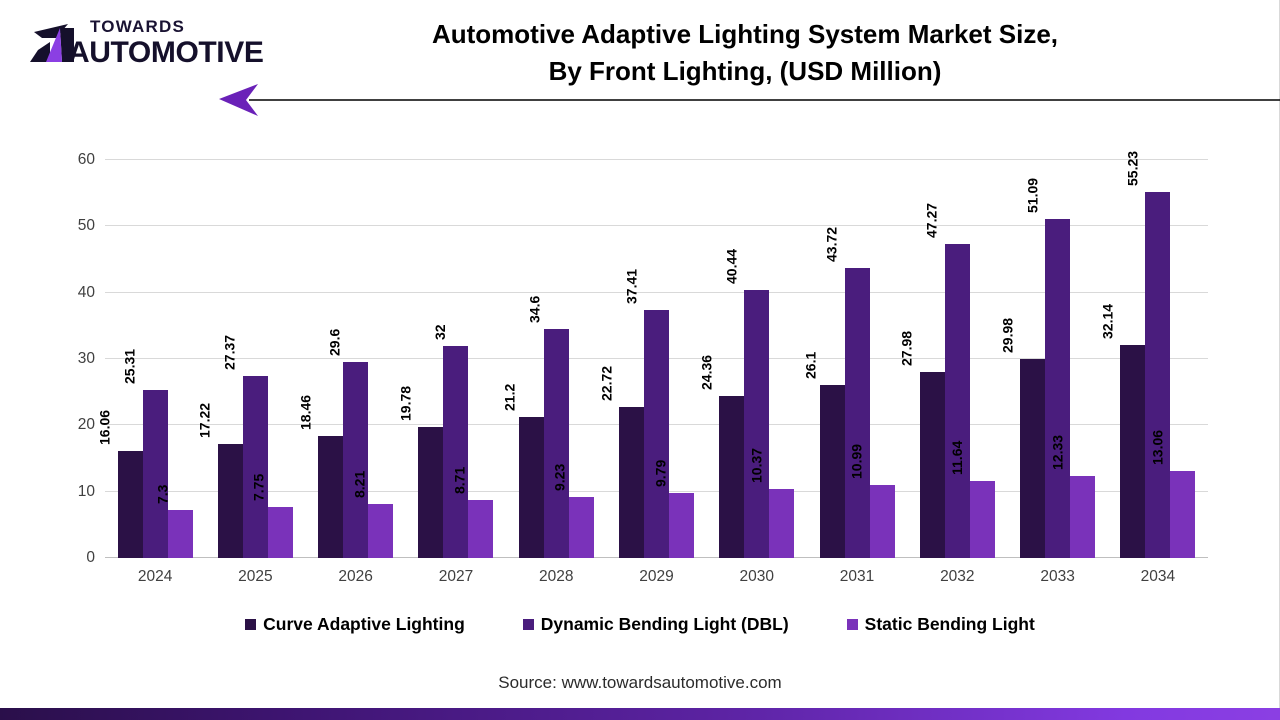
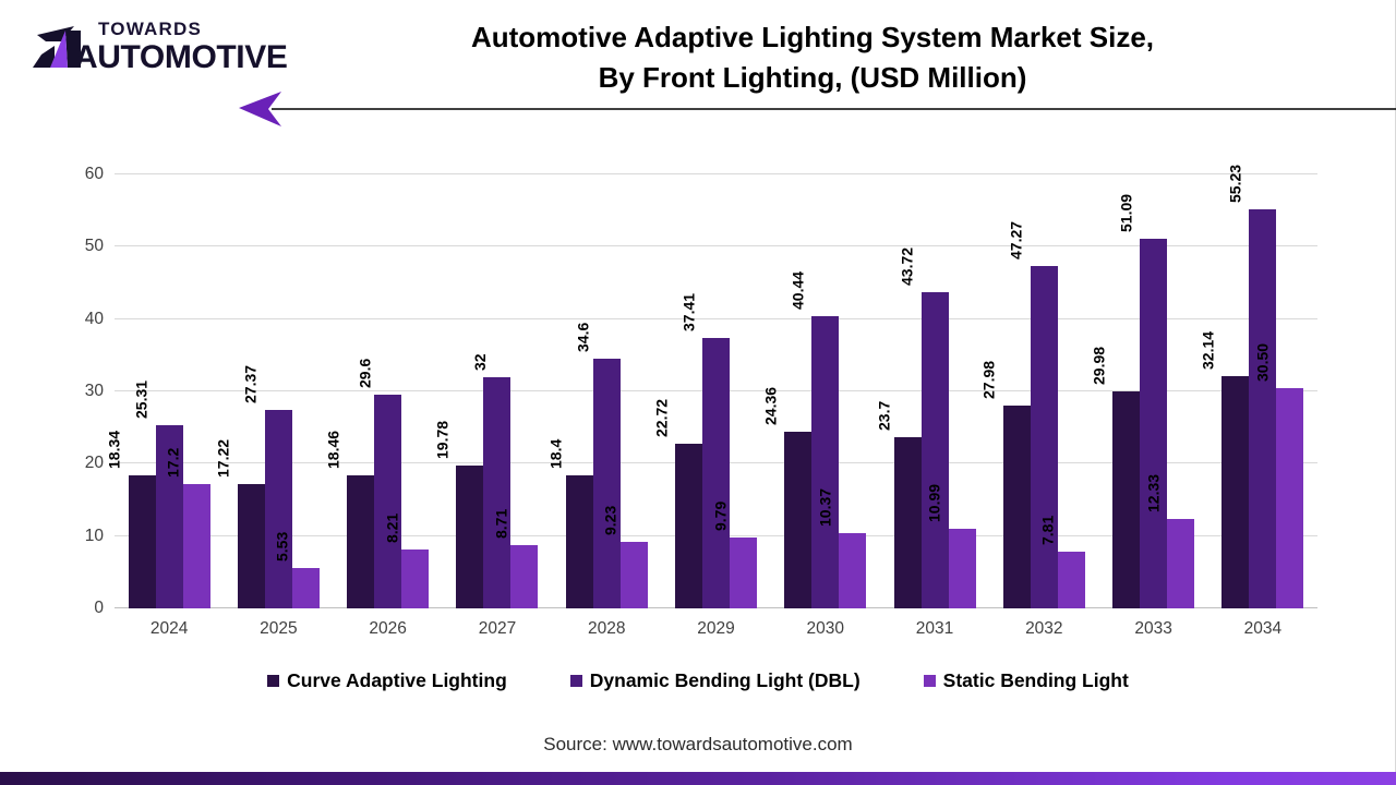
Curve Adaptive Lighting/2024: 16.06 -> 18.34
Static Bending Light/2024: 7.3 -> 17.2
Static Bending Light/2025: 7.75 -> 5.53
Curve Adaptive Lighting/2028: 21.2 -> 18.4
Curve Adaptive Lighting/2031: 26.1 -> 23.7
Static Bending Light/2032: 11.64 -> 7.81
Static Bending Light/2034: 13.06 -> 30.50
